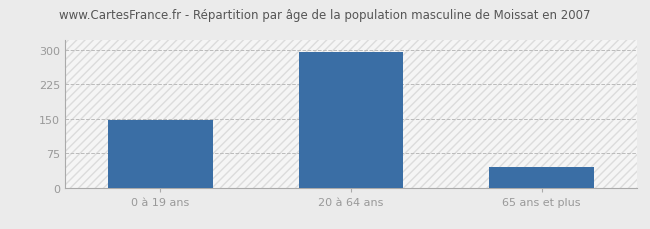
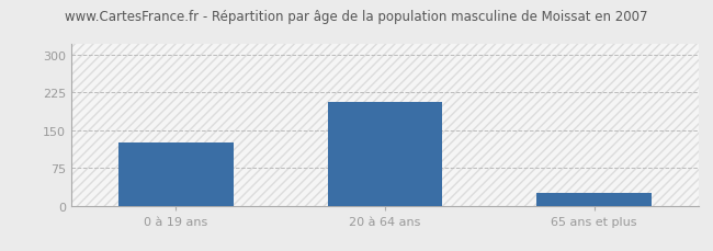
0 à 19 ans: 147 -> 125
20 à 64 ans: 295 -> 205
65 ans et plus: 45 -> 25
